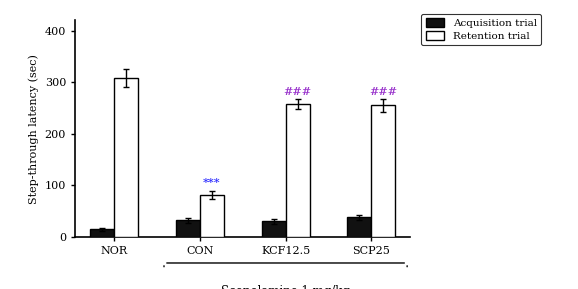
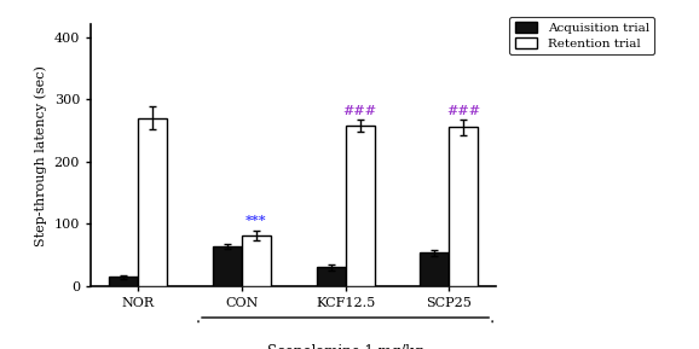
Retention trial/NOR: 308 -> 270
Acquisition trial/CON: 32 -> 64
Acquisition trial/SCP25: 38 -> 54
